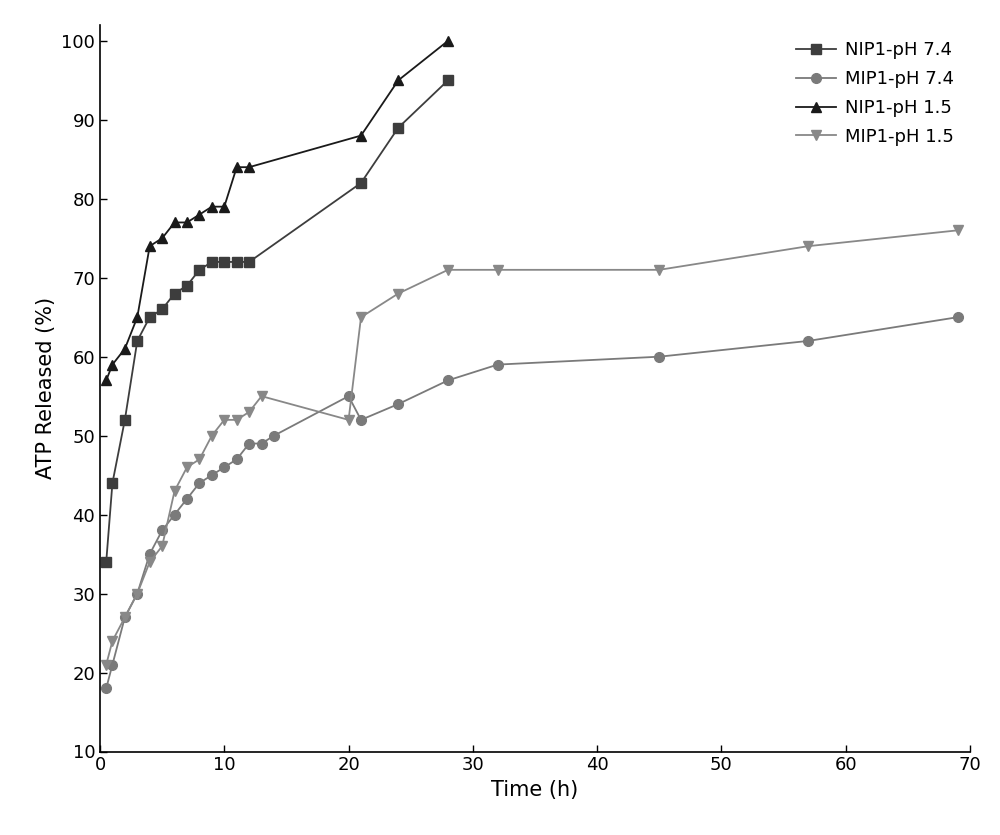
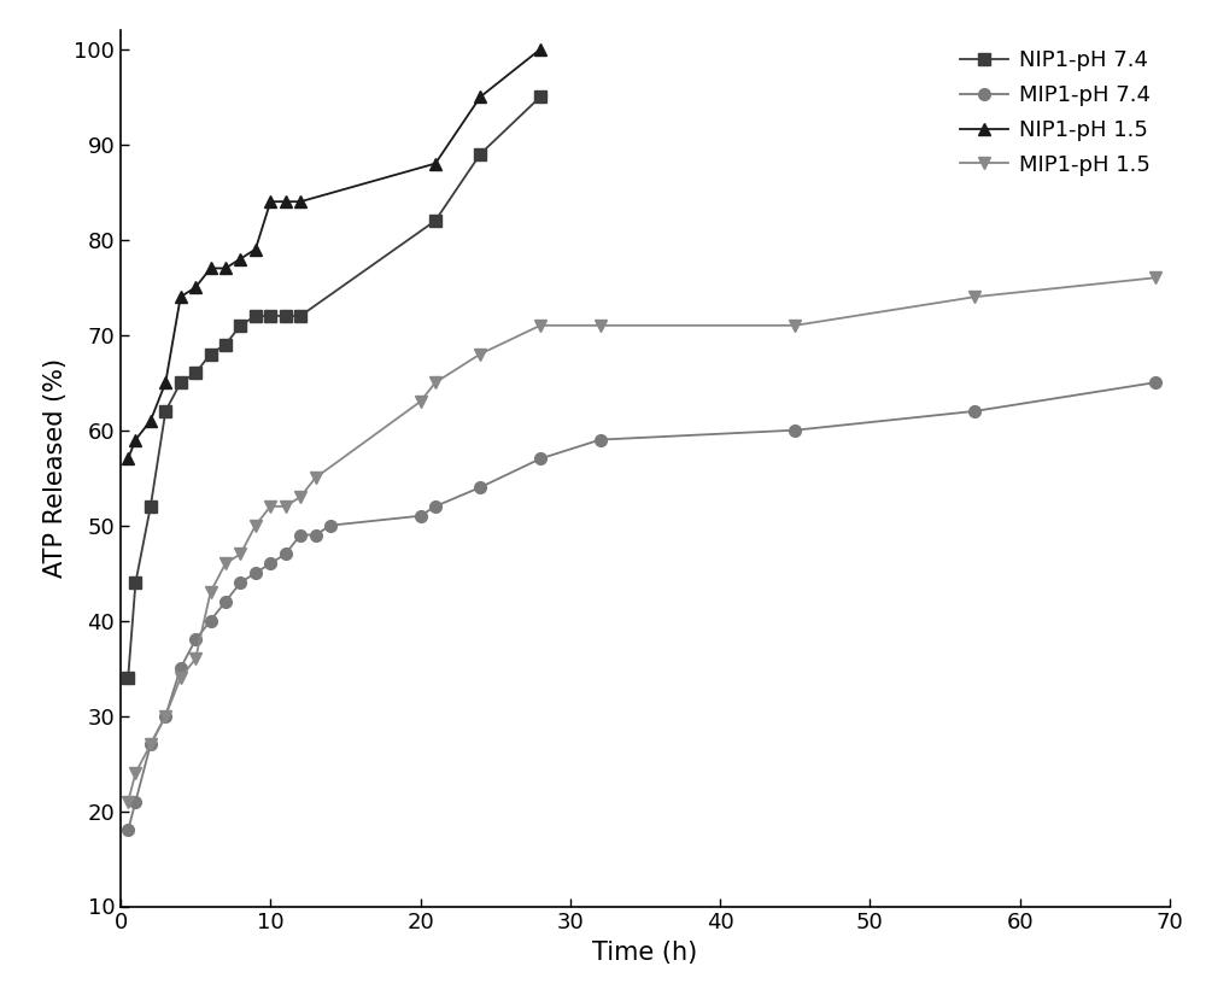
NIP1-pH 1.5/10: 79 -> 84
MIP1-pH 7.4/20: 55 -> 51
MIP1-pH 1.5/20: 52 -> 63
